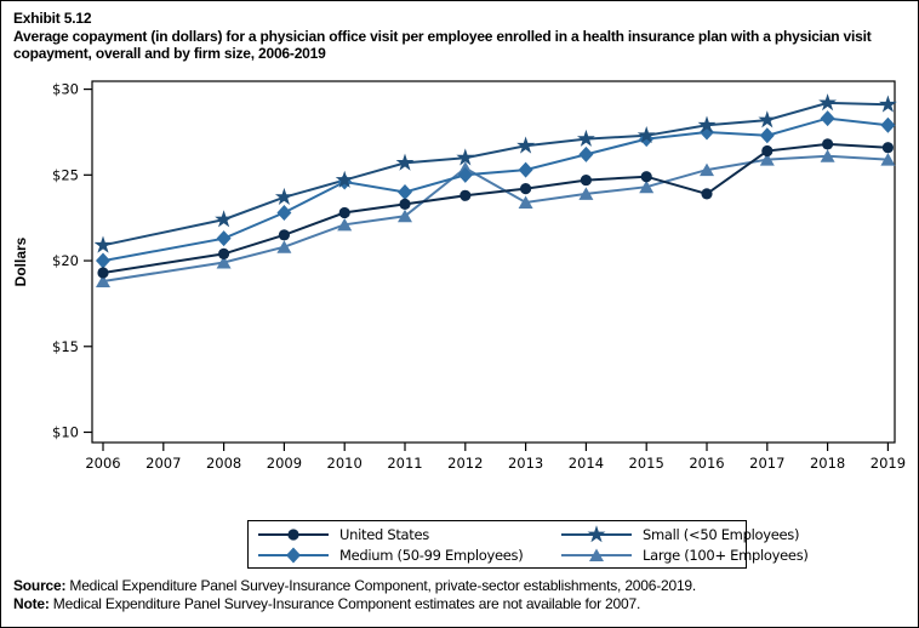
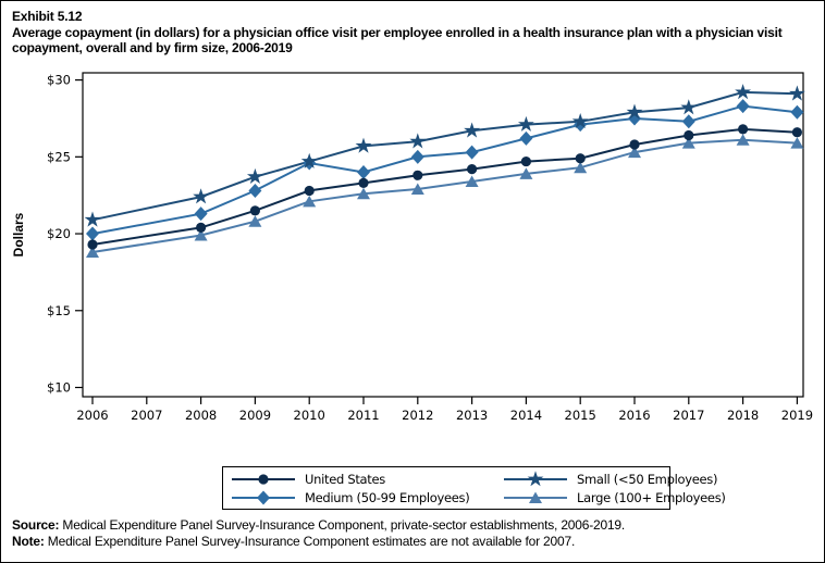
Large (100+ Employees)/2012: $25.4 -> $22.9
United States/2016: $23.9 -> $25.8
